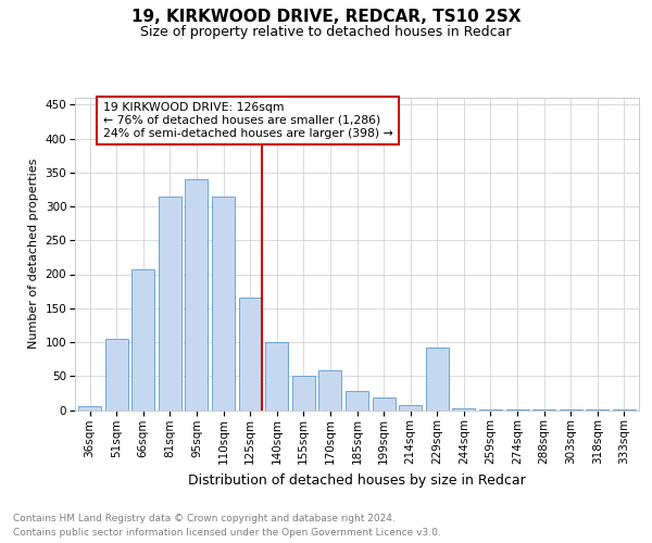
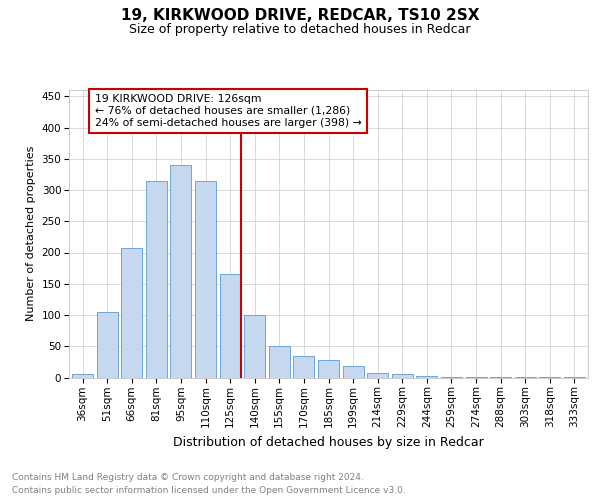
170sqm: 58 -> 35
229sqm: 92 -> 5
